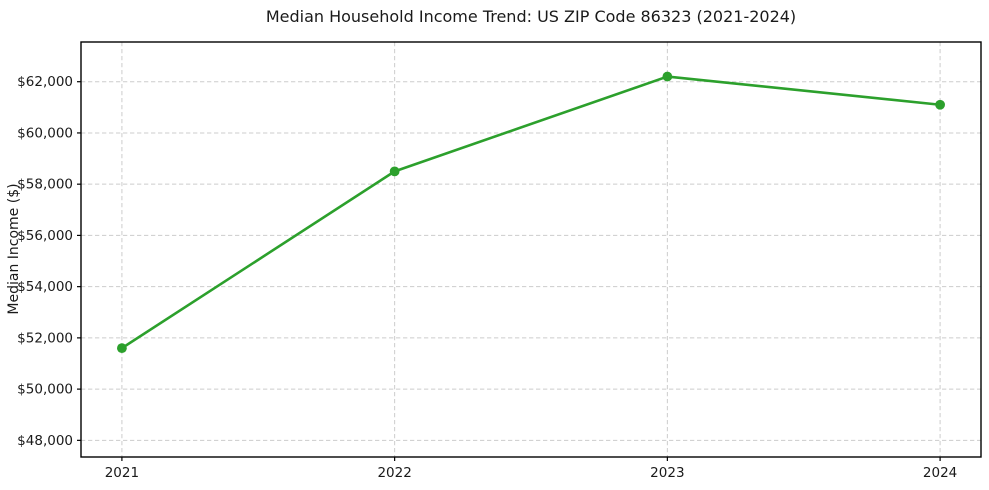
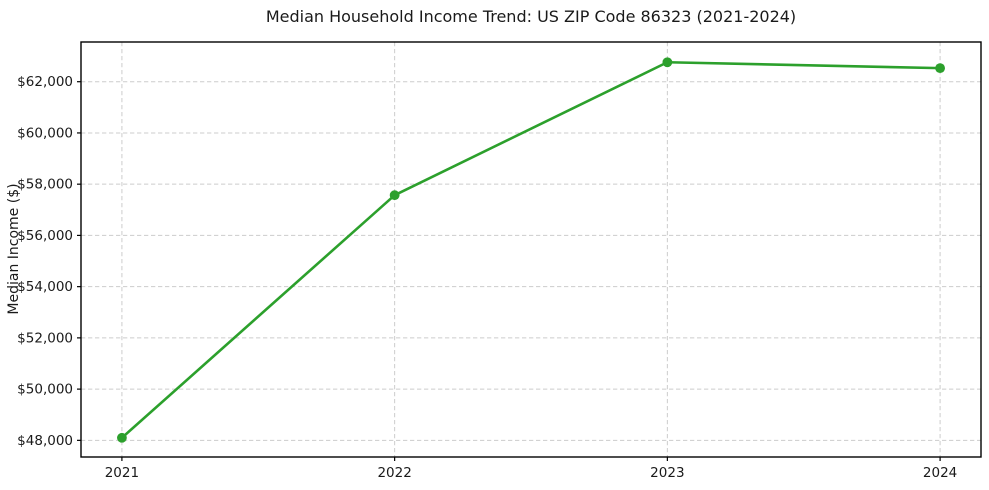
2021: $51600 -> $48100
2022: $58500 -> $57600
2023: $62200 -> $62800
2024: $61100 -> $62500
